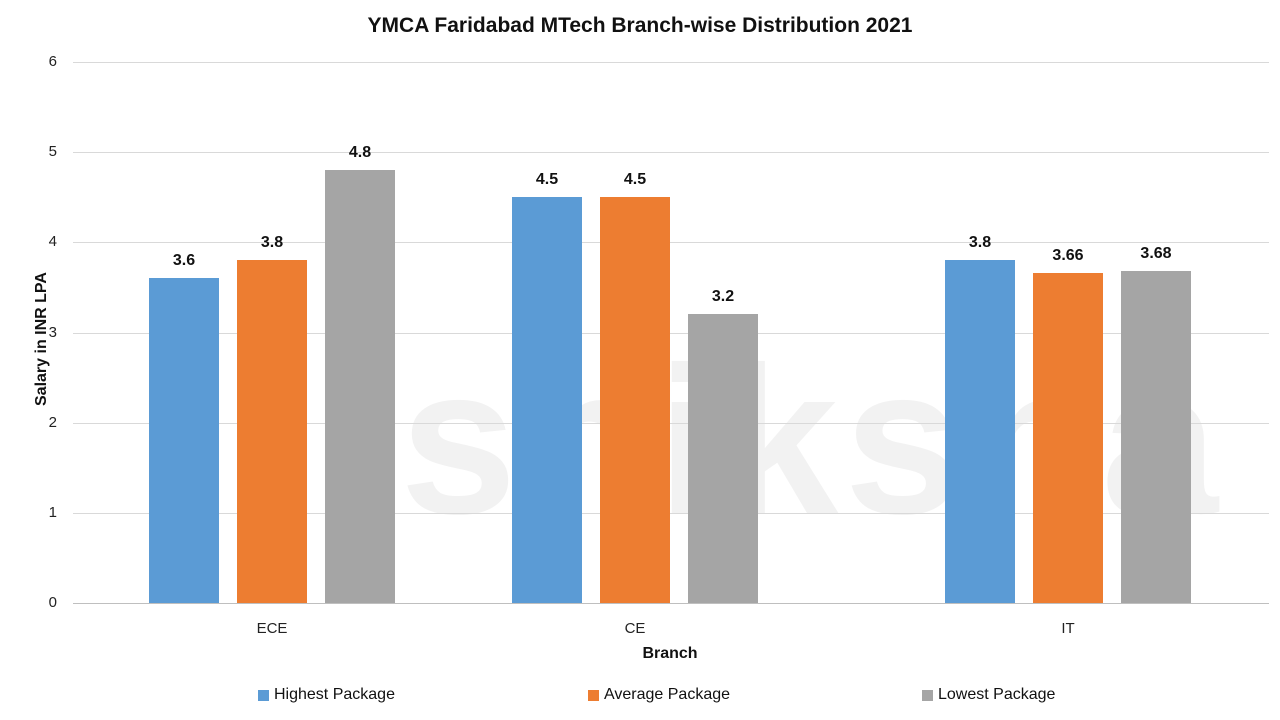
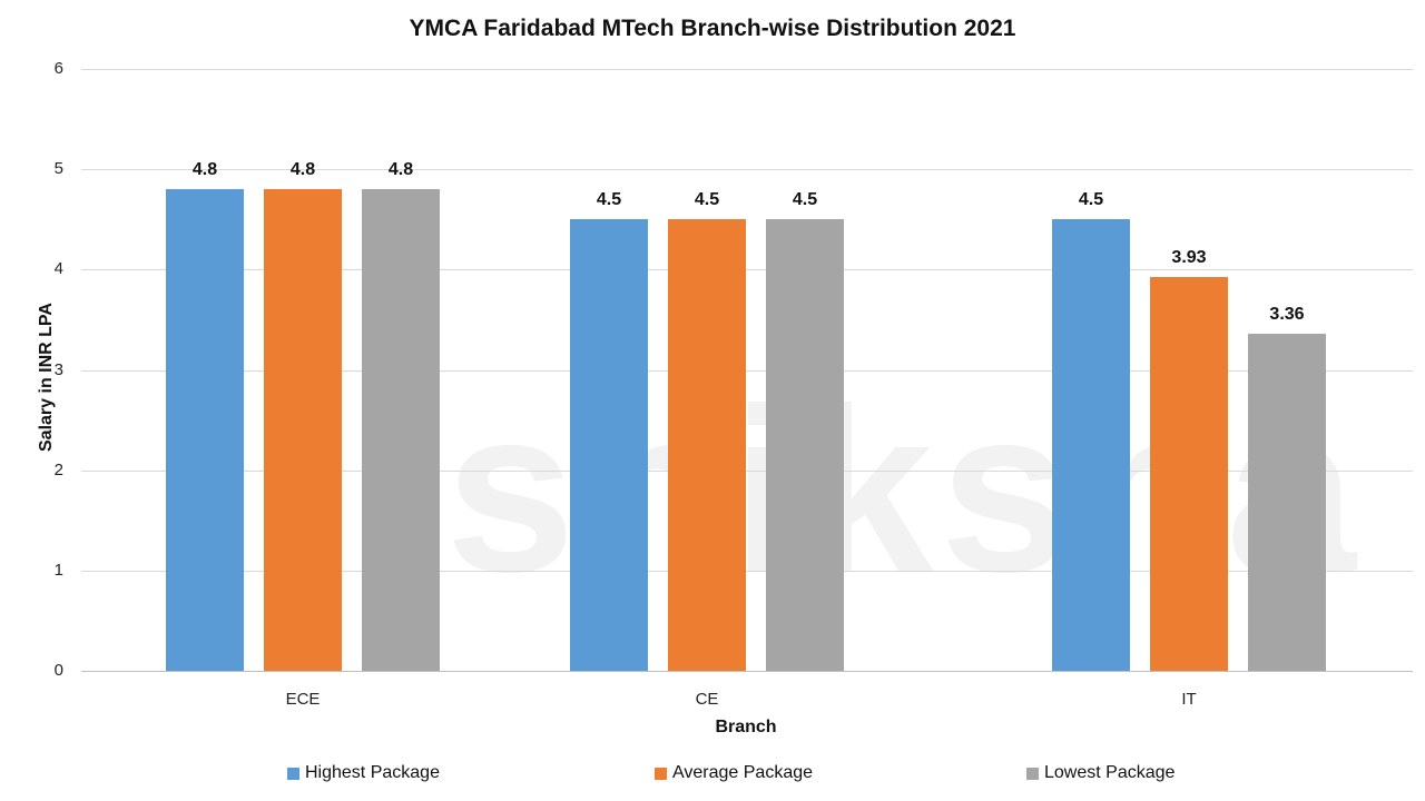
Highest Package/ECE: 3.6 -> 4.8
Average Package/ECE: 3.8 -> 4.8
Lowest Package/CE: 3.2 -> 4.5
Highest Package/IT: 3.8 -> 4.5
Average Package/IT: 3.66 -> 3.93
Lowest Package/IT: 3.68 -> 3.36
